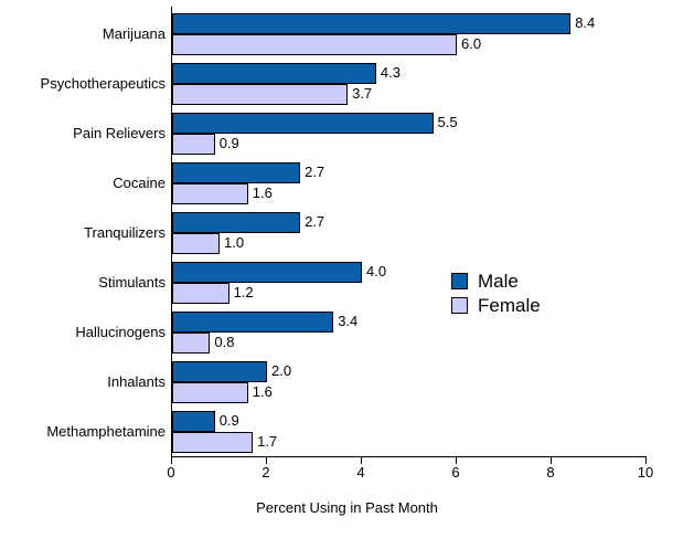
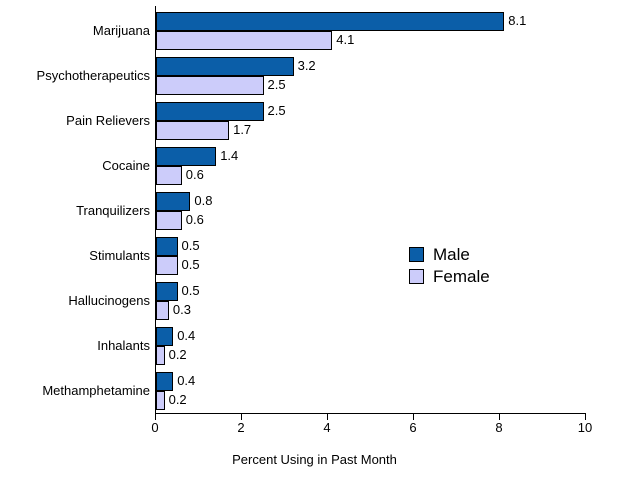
Male/Marijuana: 8.4 -> 8.1
Female/Marijuana: 6.0 -> 4.1
Male/Psychotherapeutics: 4.3 -> 3.2
Female/Psychotherapeutics: 3.7 -> 2.5
Male/Pain Relievers: 5.5 -> 2.5
Female/Pain Relievers: 0.9 -> 1.7
Male/Cocaine: 2.7 -> 1.4
Female/Cocaine: 1.6 -> 0.6
Male/Tranquilizers: 2.7 -> 0.8
Female/Tranquilizers: 1.0 -> 0.6
Male/Stimulants: 4.0 -> 0.5
Female/Stimulants: 1.2 -> 0.5
Male/Hallucinogens: 3.4 -> 0.5
Female/Hallucinogens: 0.8 -> 0.3
Male/Inhalants: 2.0 -> 0.4
Female/Inhalants: 1.6 -> 0.2
Male/Methamphetamine: 0.9 -> 0.4
Female/Methamphetamine: 1.7 -> 0.2
